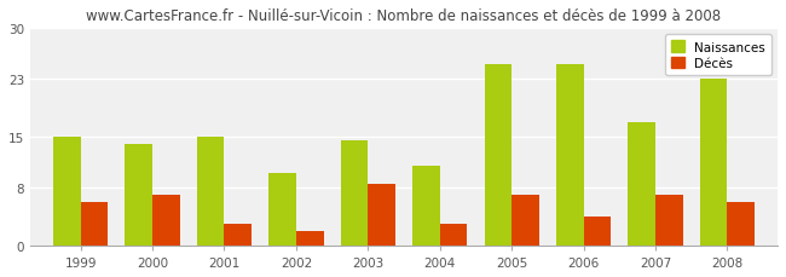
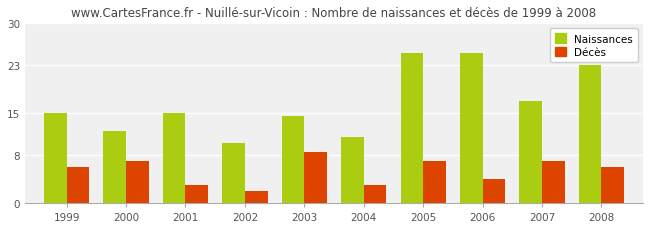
Naissances/2000: 14.0 -> 12.0
